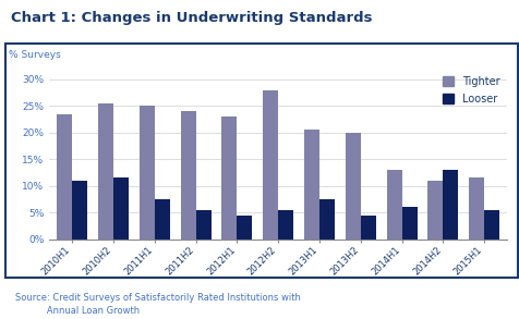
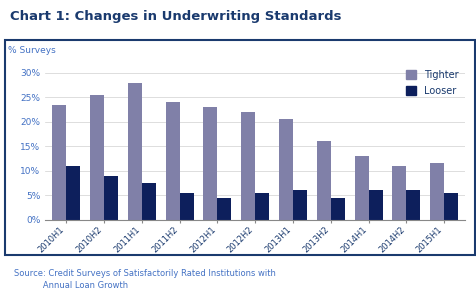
Looser/2010H2: 11.5% -> 9.0%
Tighter/2011H1: 25.0% -> 28.0%
Tighter/2012H2: 28.0% -> 22.0%
Looser/2013H1: 7.5% -> 6.0%
Tighter/2013H2: 20.0% -> 16.0%
Looser/2014H2: 13.0% -> 6.0%
